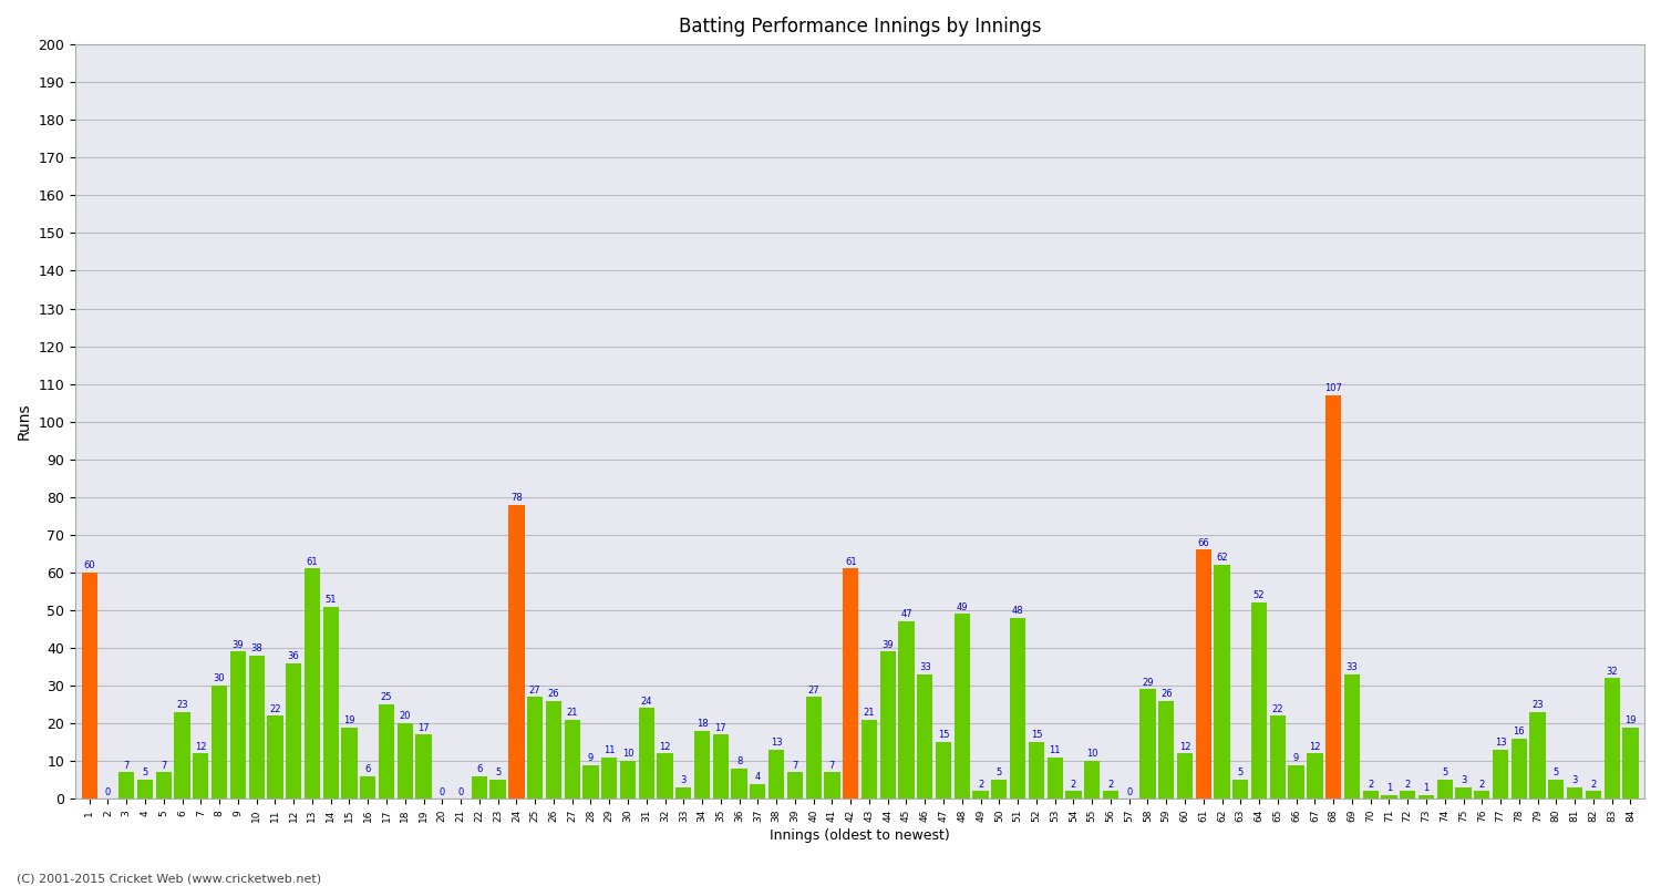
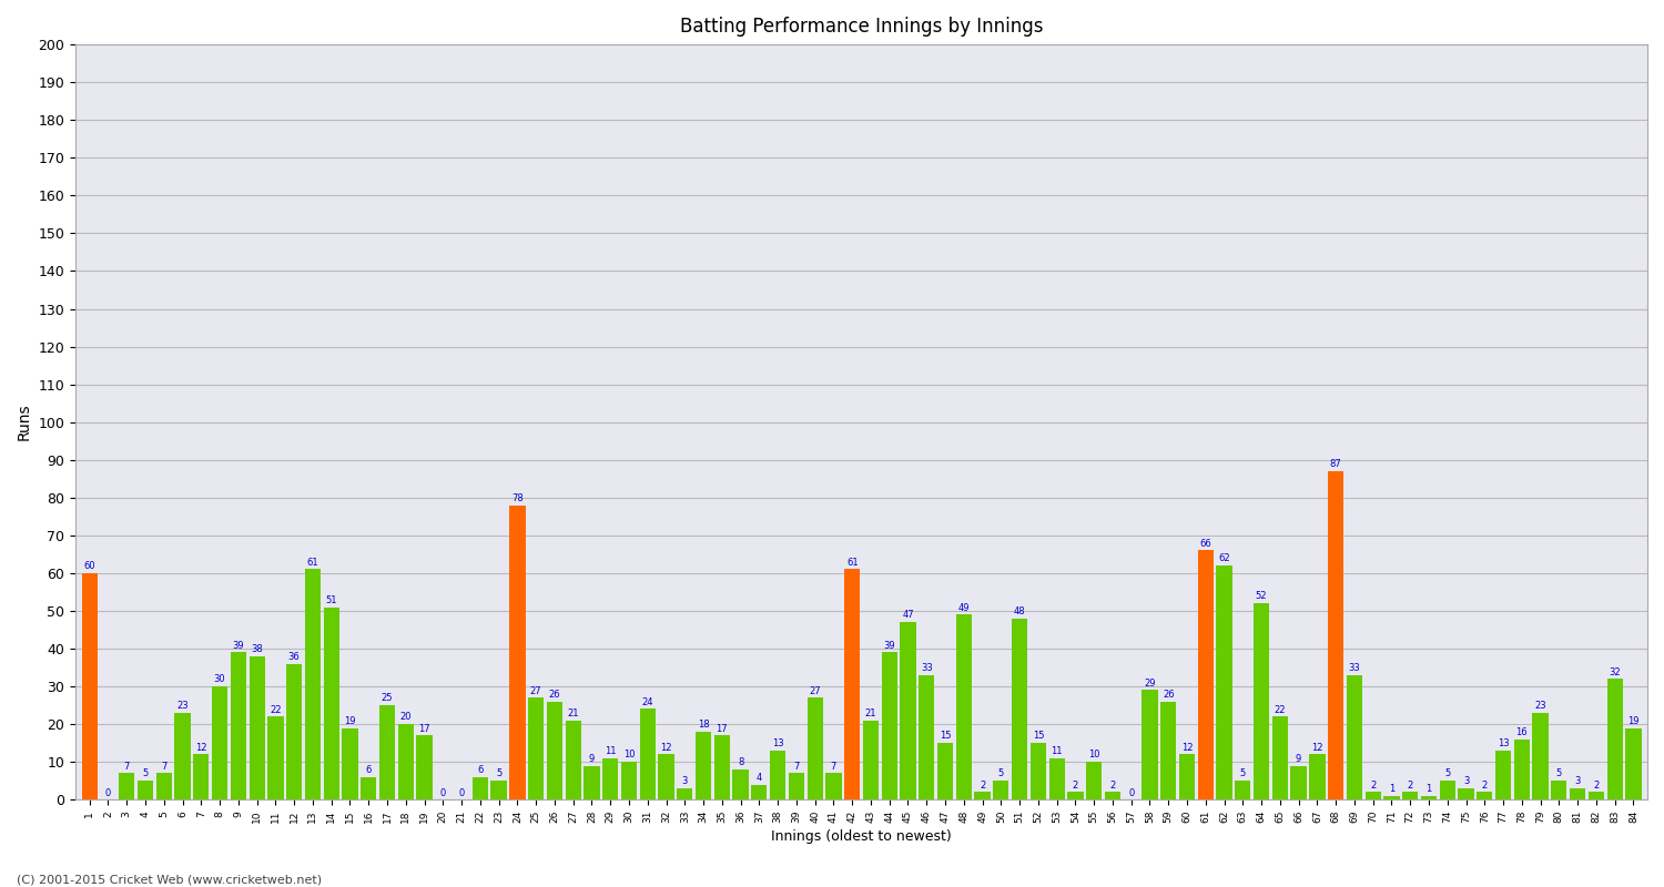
68: 107 -> 87
